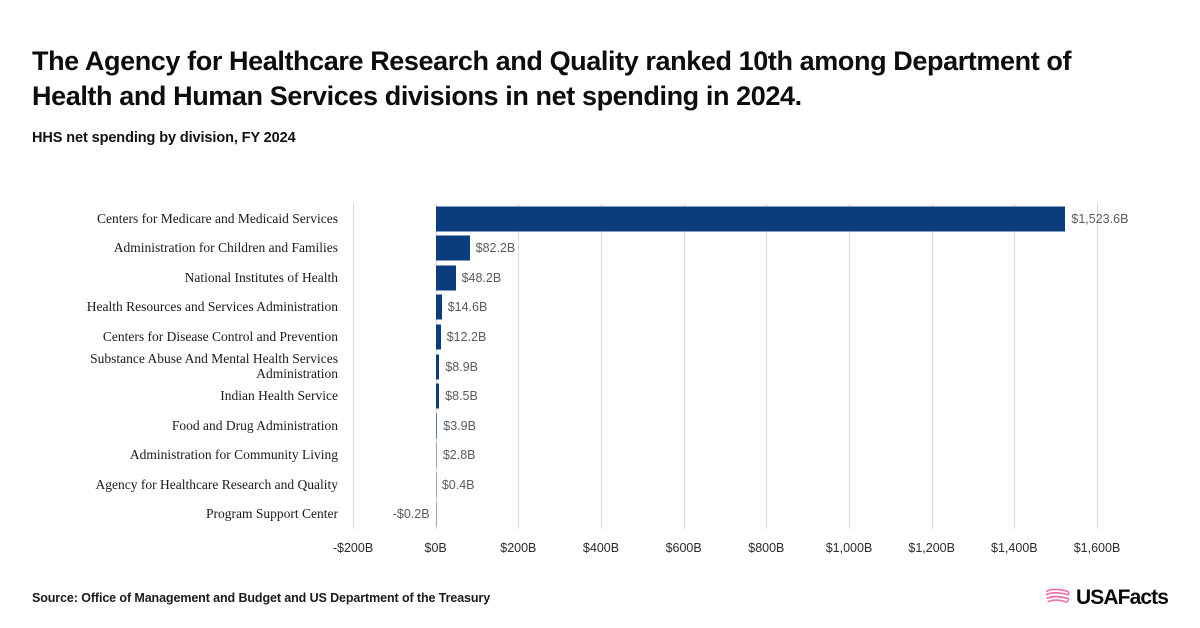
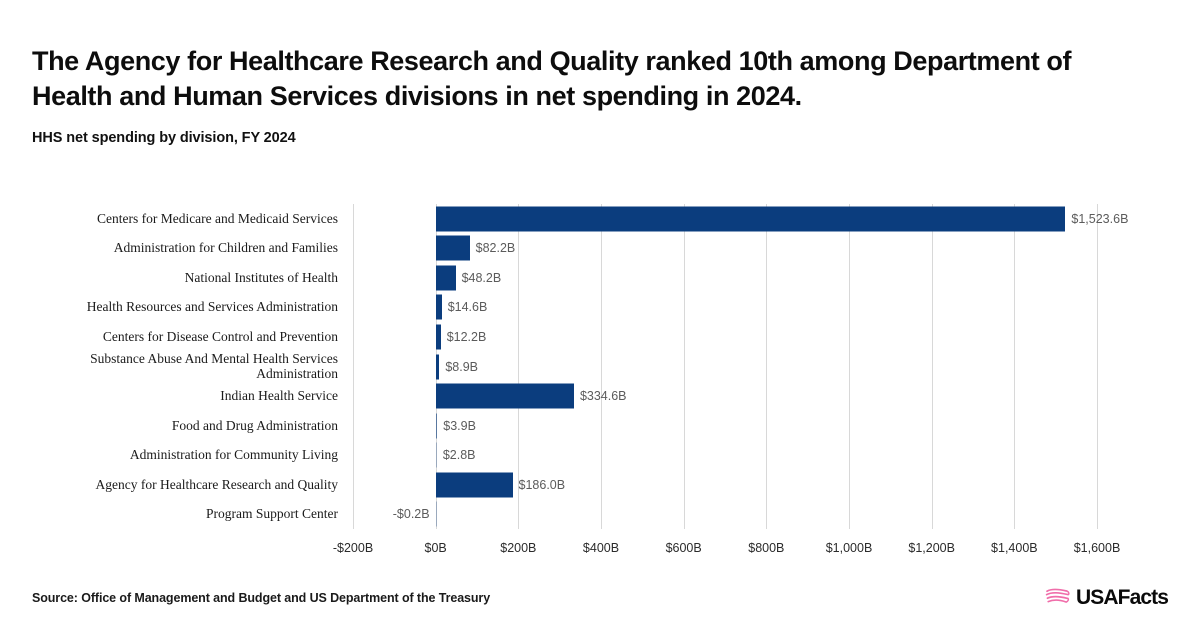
Indian Health Service: $8.5B -> $334.6B
Agency for Healthcare Research and Quality: $0.4B -> $186.0B
